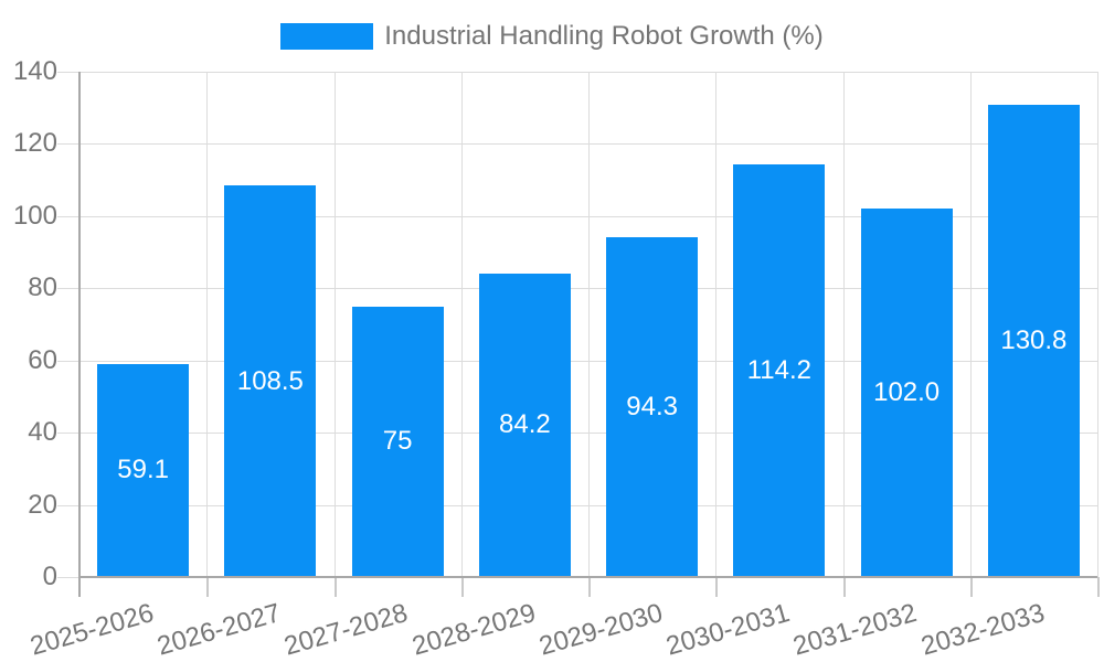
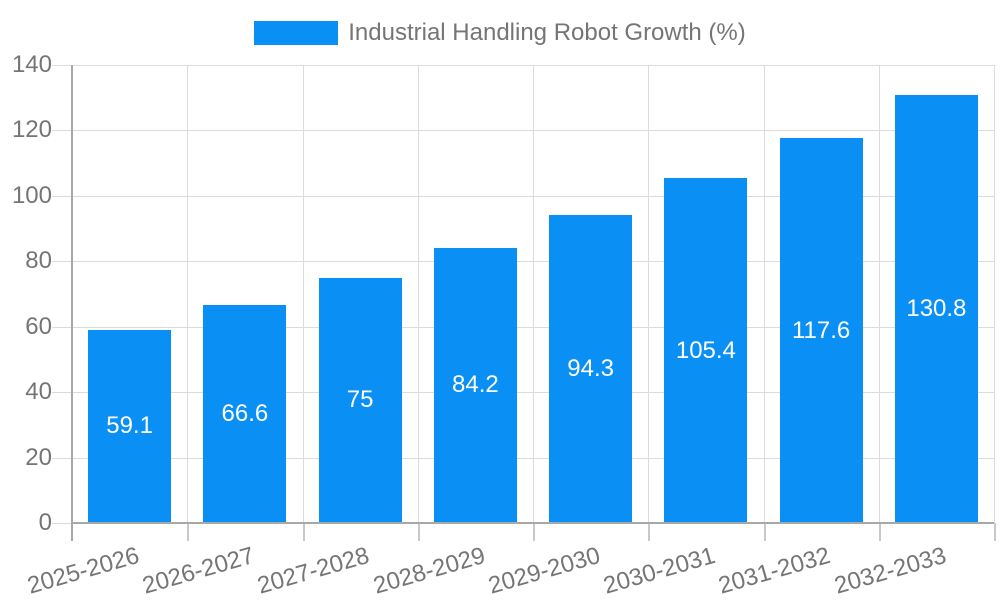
2026-2027: 108.5 -> 66.6
2030-2031: 114.2 -> 105.4
2031-2032: 102.0 -> 117.6
